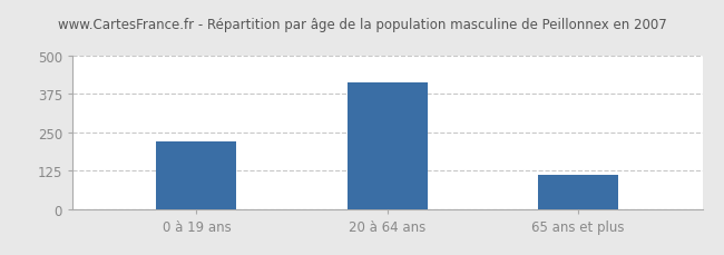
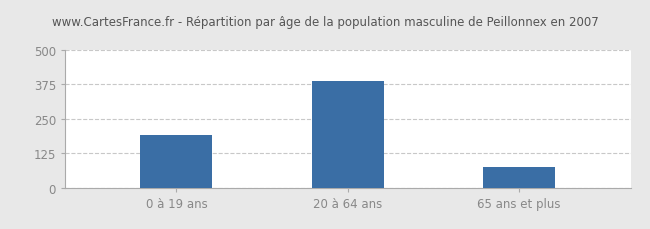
0 à 19 ans: 220 -> 190
20 à 64 ans: 410 -> 385
65 ans et plus: 110 -> 75
